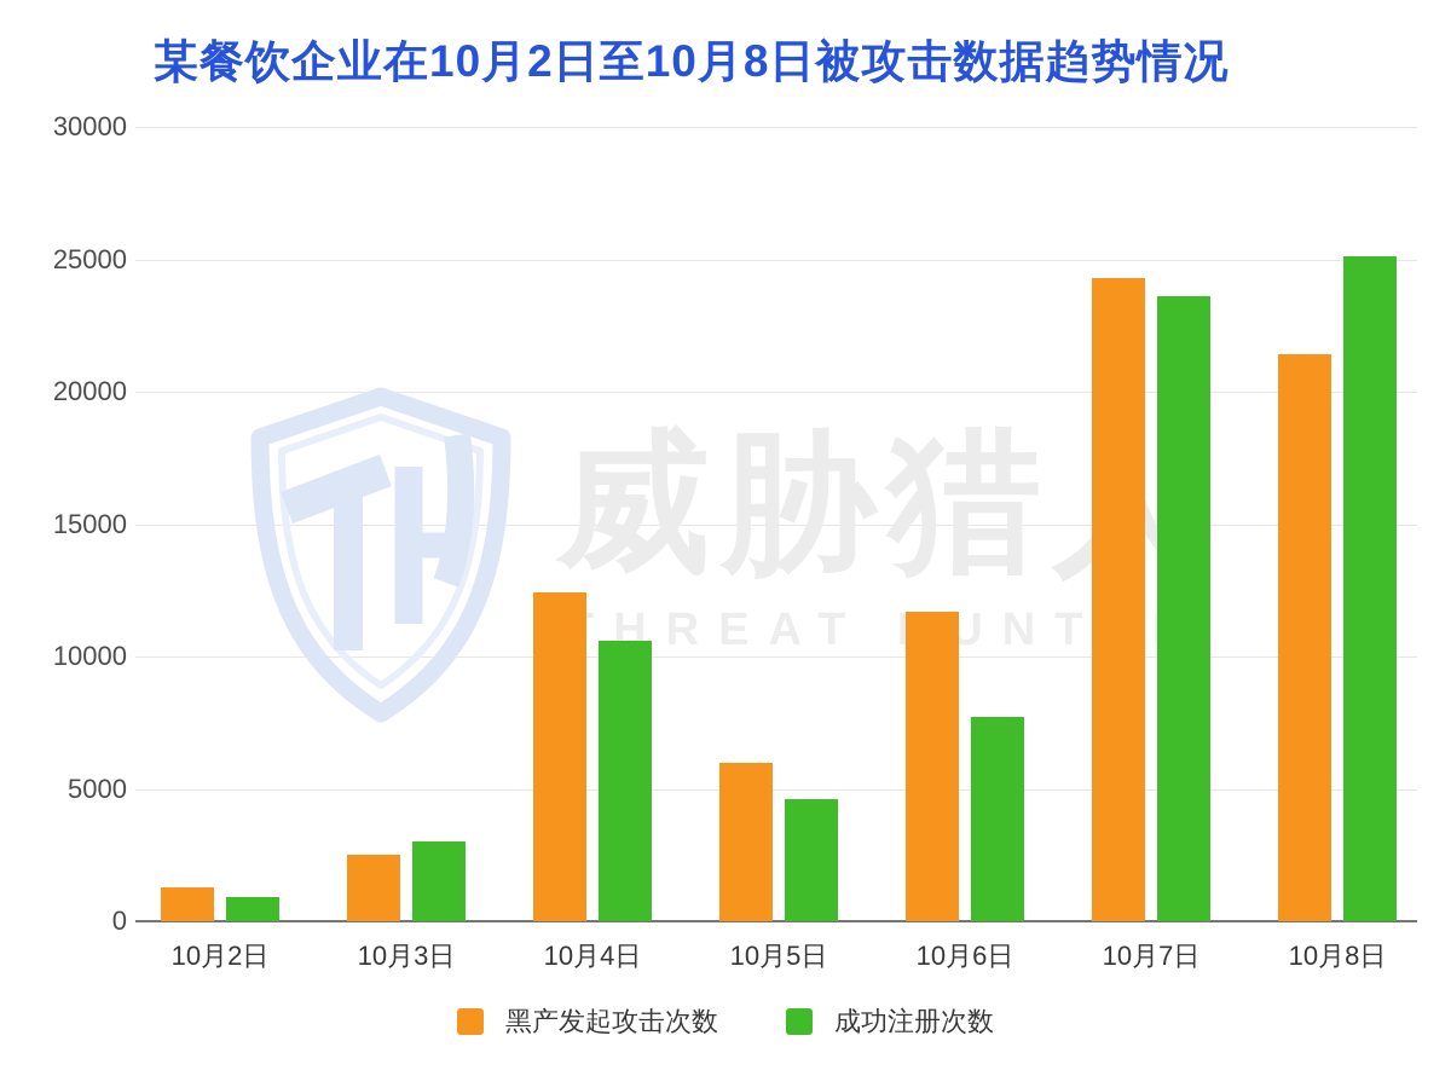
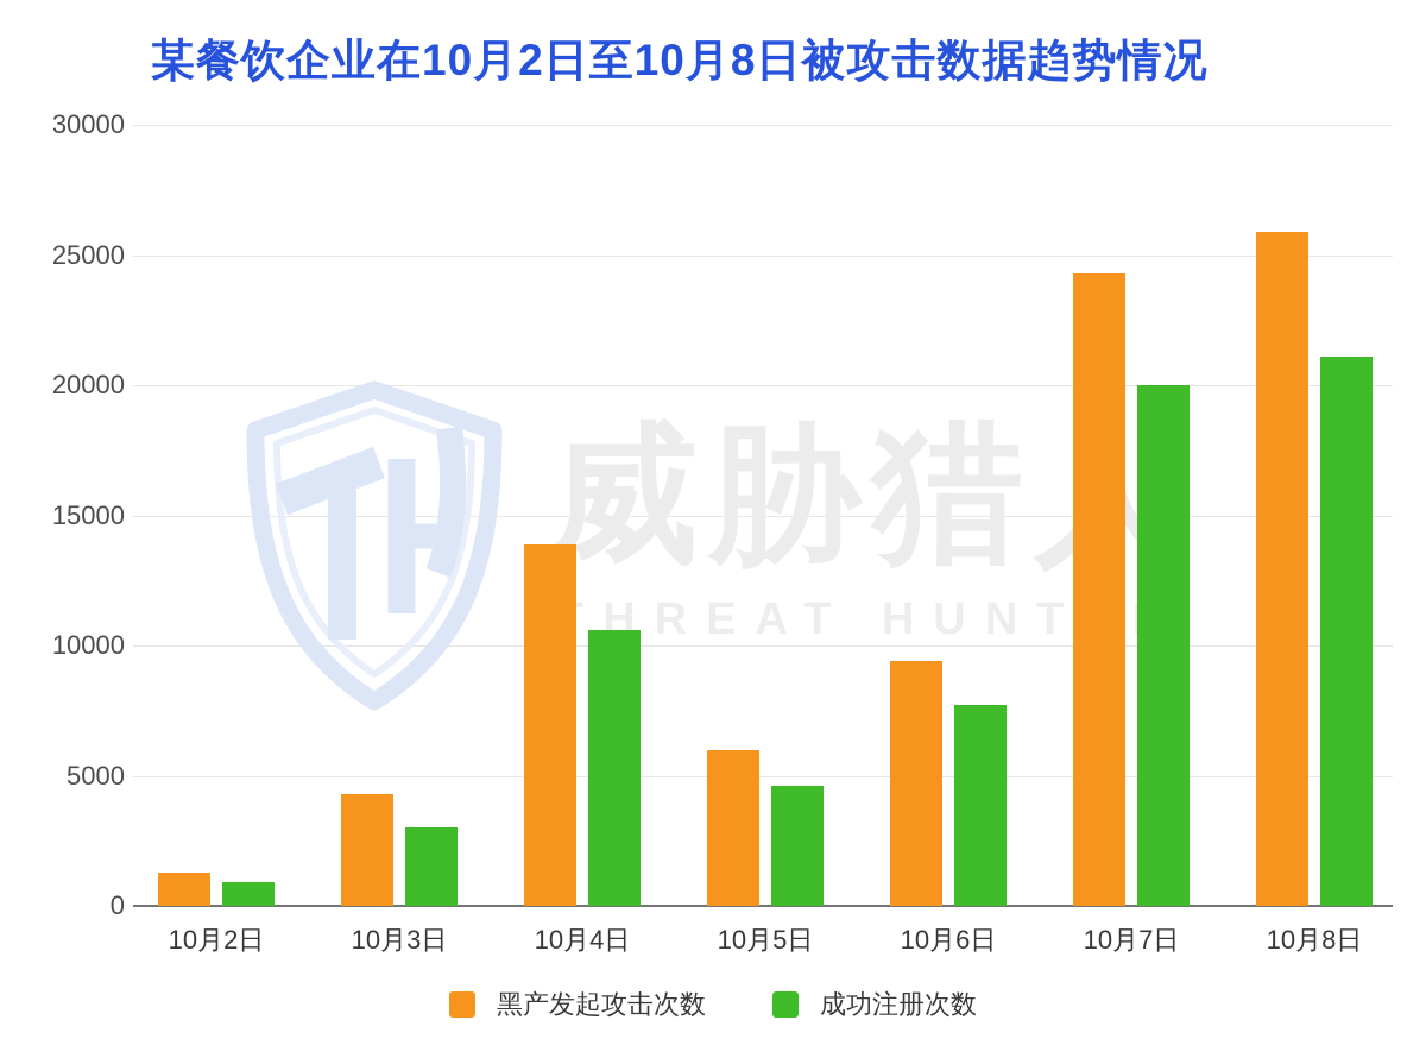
黑产发起攻击次数/10月3日: 2500 -> 4300
黑产发起攻击次数/10月4日: 12400 -> 13900
黑产发起攻击次数/10月6日: 11700 -> 9400
成功注册次数/10月7日: 23600 -> 20000
黑产发起攻击次数/10月8日: 21400 -> 25900
成功注册次数/10月8日: 25100 -> 21100
